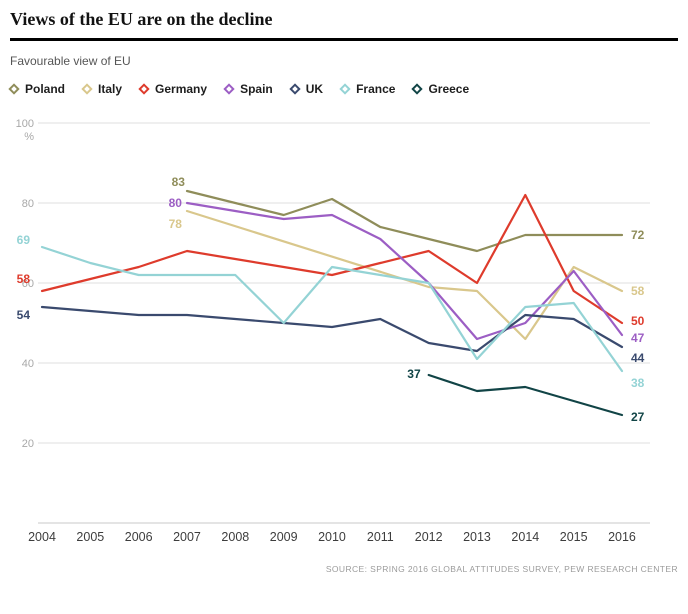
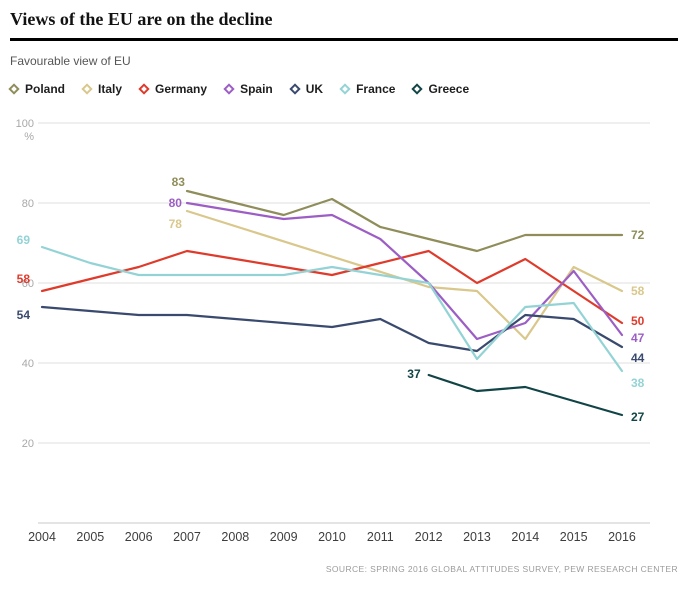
France/2009: 50 -> 62
Germany/2014: 82 -> 66
